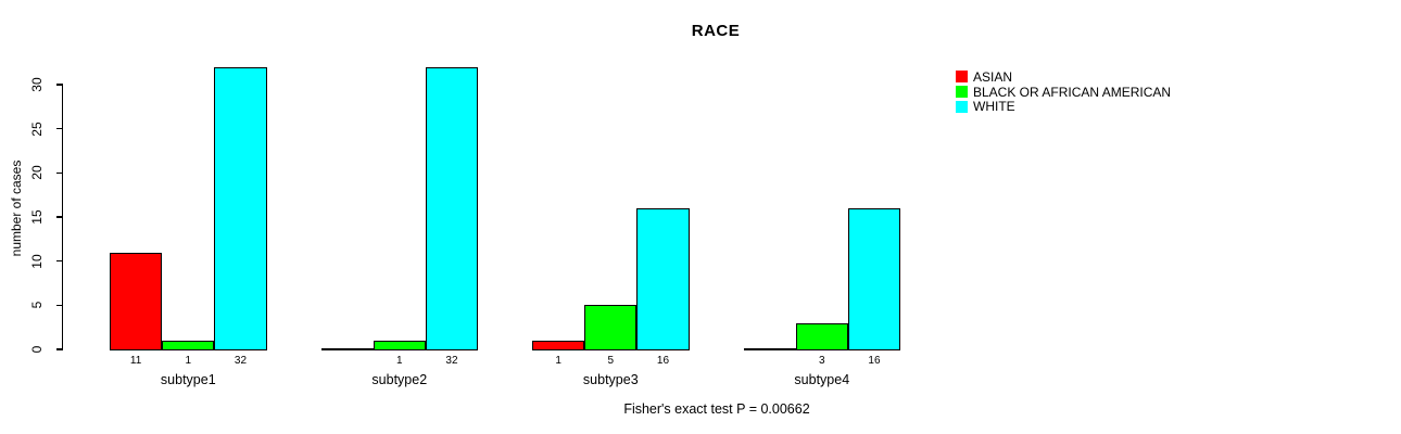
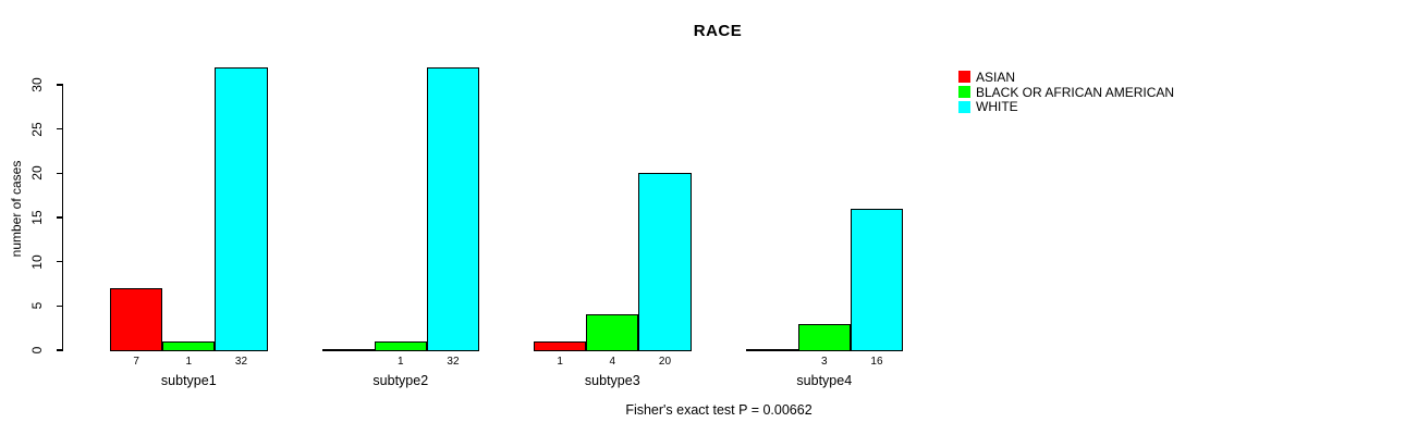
ASIAN/subtype1: 11 -> 7
BLACK OR AFRICAN AMERICAN/subtype3: 5 -> 4
WHITE/subtype3: 16 -> 20
